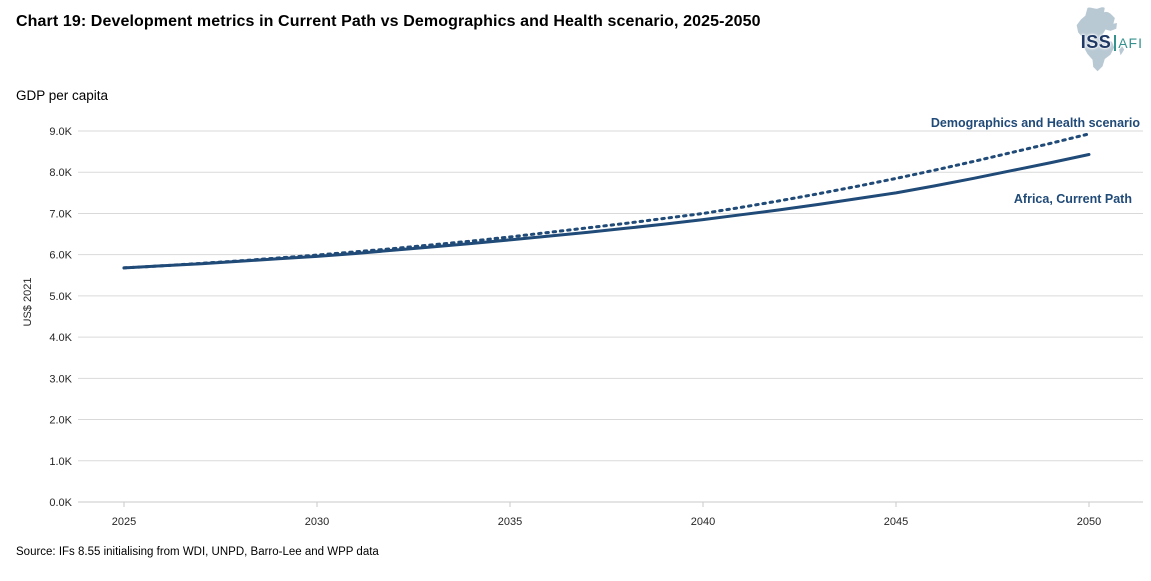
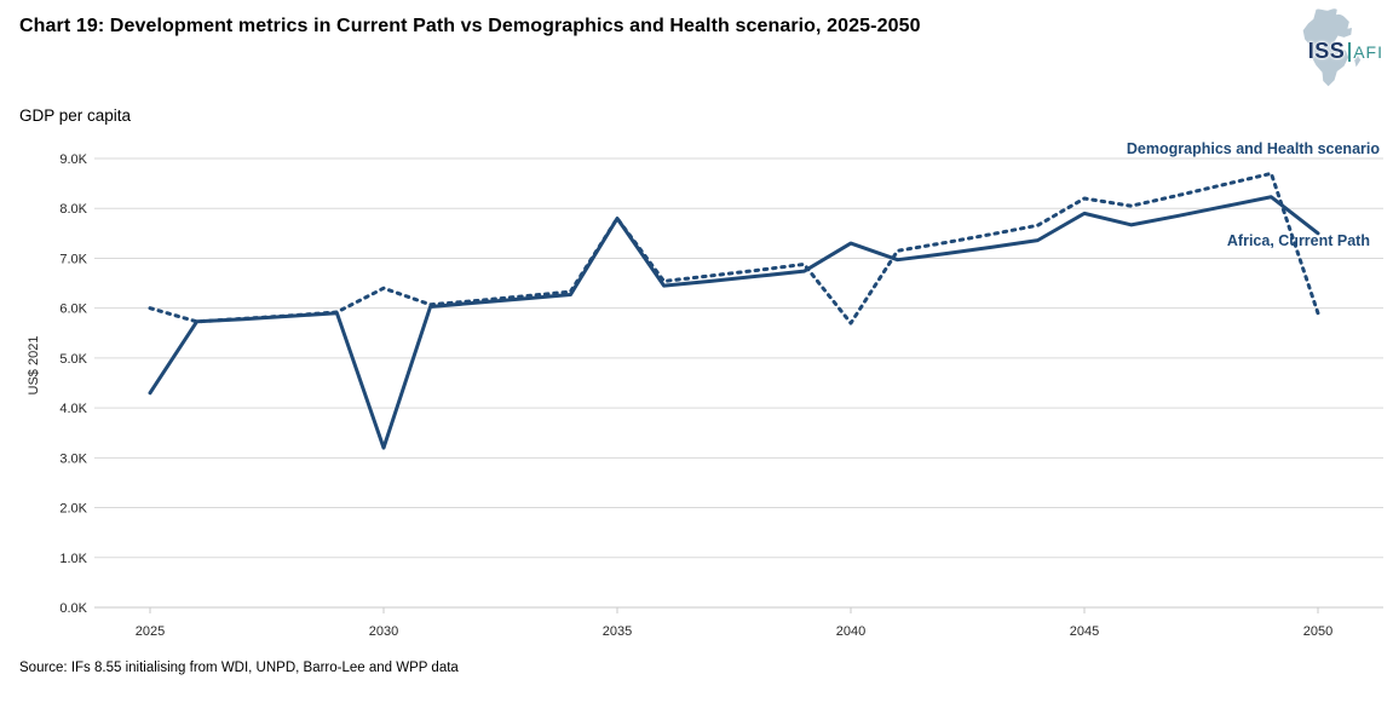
Africa, Current Path/2025: 5.7K -> 4.3K
Demographics and Health scenario/2025: 5.7K -> 6.0K
Africa, Current Path/2030: 6.0K -> 3.2K
Demographics and Health scenario/2030: 6.0K -> 6.4K
Africa, Current Path/2035: 6.4K -> 7.8K
Demographics and Health scenario/2035: 6.4K -> 7.8K
Africa, Current Path/2040: 6.8K -> 7.3K
Demographics and Health scenario/2040: 7.0K -> 5.7K
Africa, Current Path/2045: 7.5K -> 7.9K
Demographics and Health scenario/2045: 7.8K -> 8.2K
Africa, Current Path/2050: 8.4K -> 7.5K
Demographics and Health scenario/2050: 8.9K -> 5.9K
